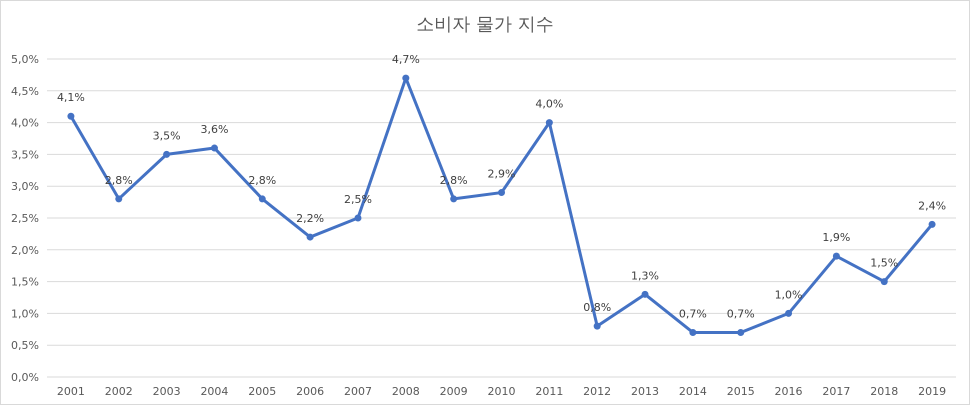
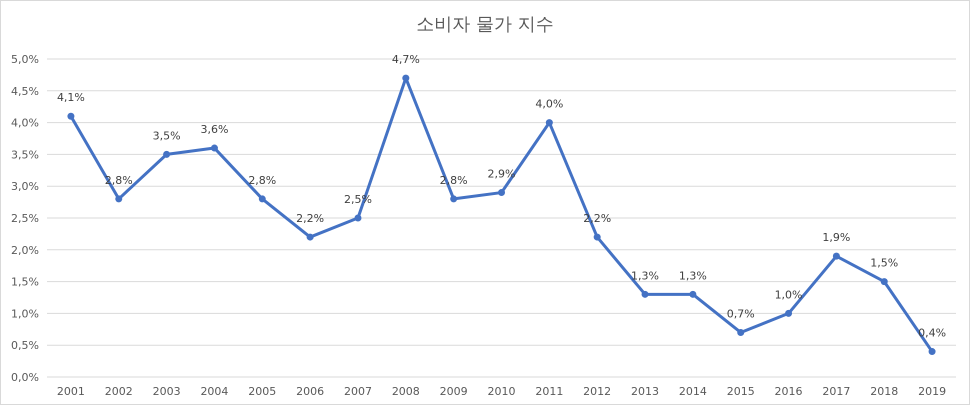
2012: 0,8% -> 2,2%
2014: 0,7% -> 1,3%
2019: 2,4% -> 0,4%
